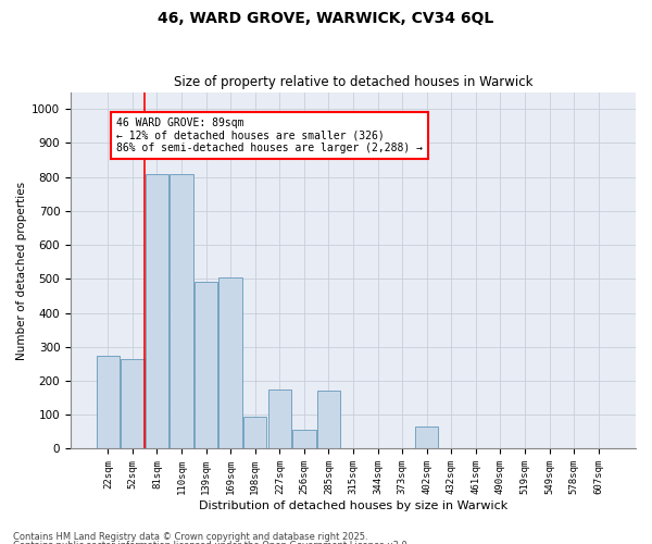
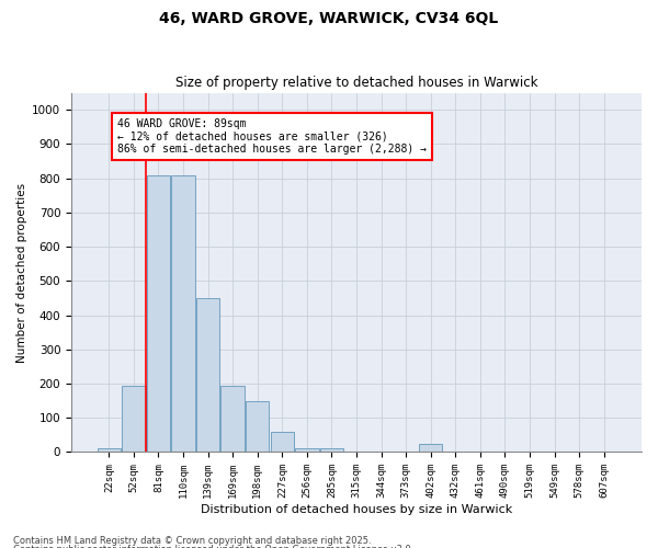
22sqm: 275 -> 10
52sqm: 265 -> 195
139sqm: 490 -> 450
169sqm: 505 -> 195
198sqm: 95 -> 150
227sqm: 175 -> 60
256sqm: 55 -> 10
285sqm: 170 -> 10
402sqm: 65 -> 25
